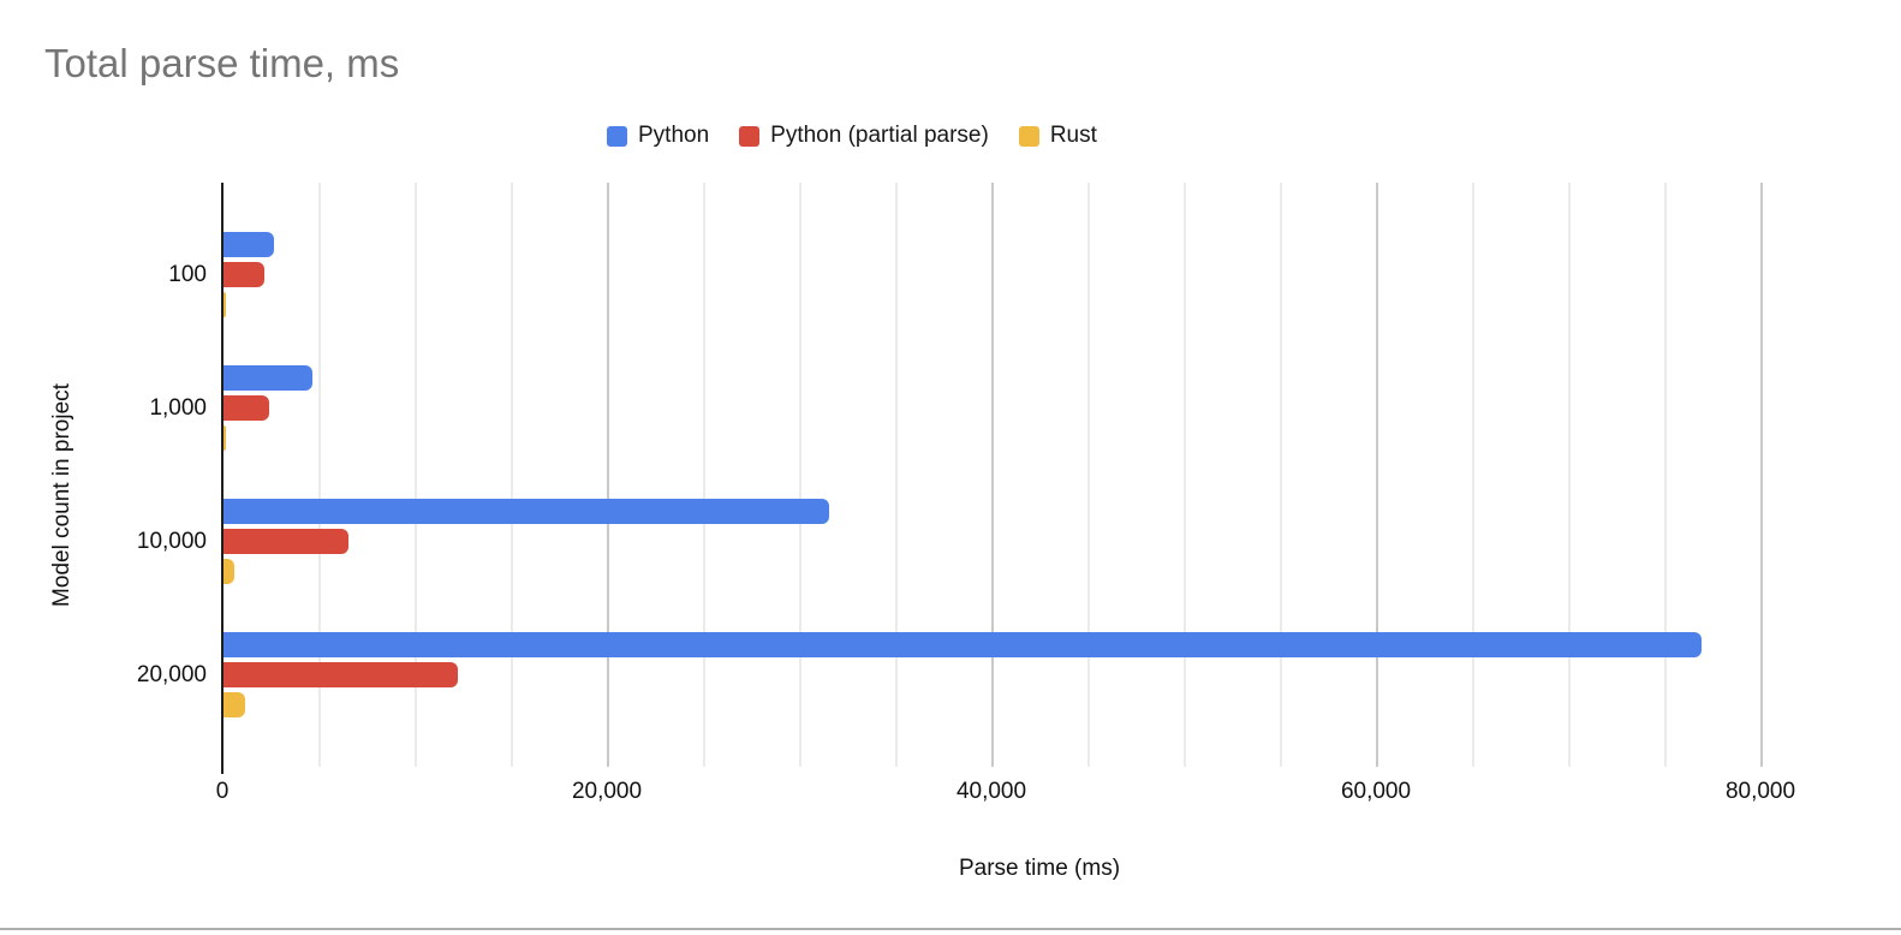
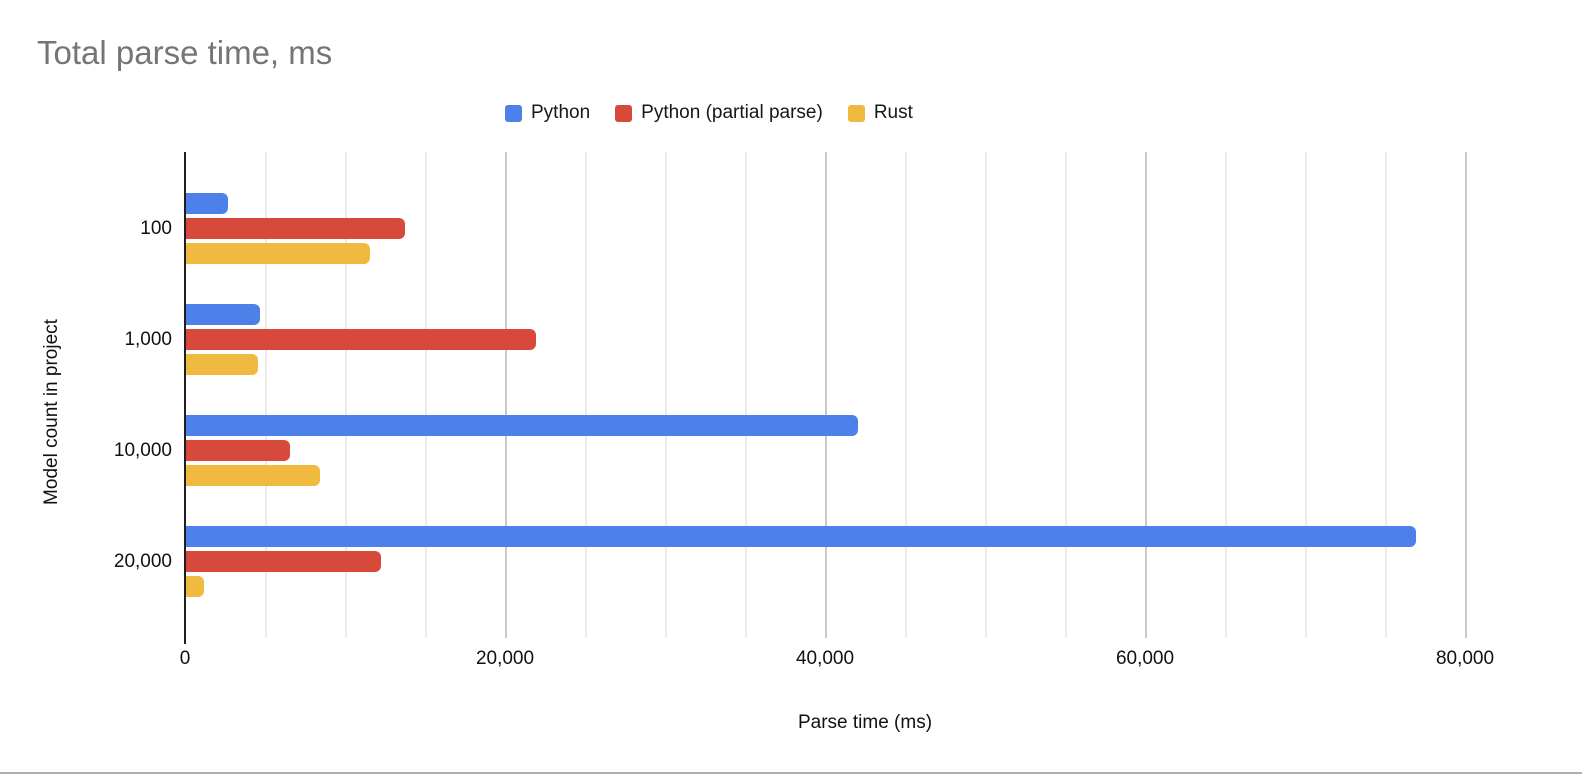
Python (partial parse)/100: 2100 -> 13700
Rust/100: 100 -> 11500
Python (partial parse)/1,000: 2400 -> 21900
Rust/1,000: 200 -> 4500
Python/10,000: 31500 -> 42000
Rust/10,000: 600 -> 8400
